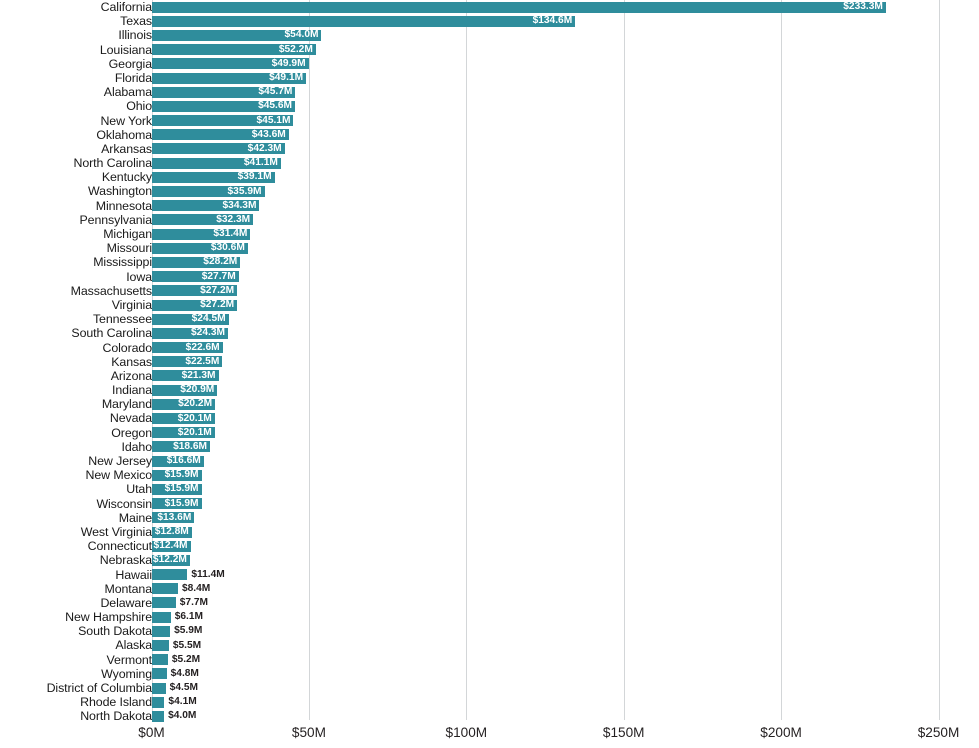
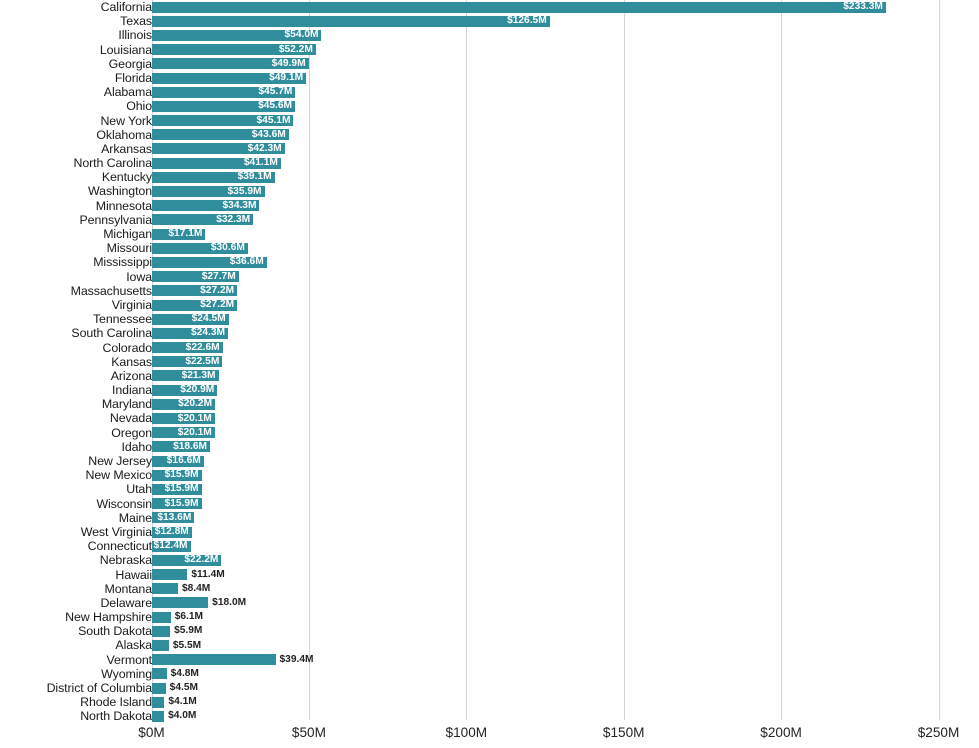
Texas: $134.6M -> $126.5M
Michigan: $31.4M -> $17.1M
Mississippi: $28.2M -> $36.6M
Nebraska: $12.2M -> $22.2M
Delaware: $7.7M -> $18.0M
Vermont: $5.2M -> $39.4M
